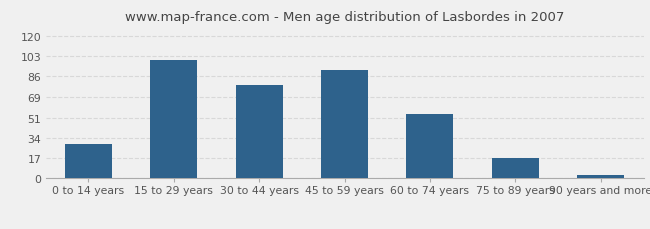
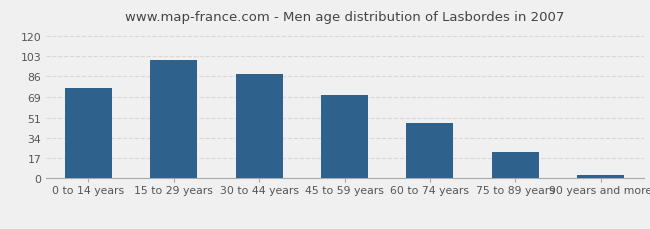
0 to 14 years: 29 -> 76
30 to 44 years: 79 -> 88
45 to 59 years: 91 -> 70
60 to 74 years: 54 -> 47
75 to 89 years: 17 -> 22
